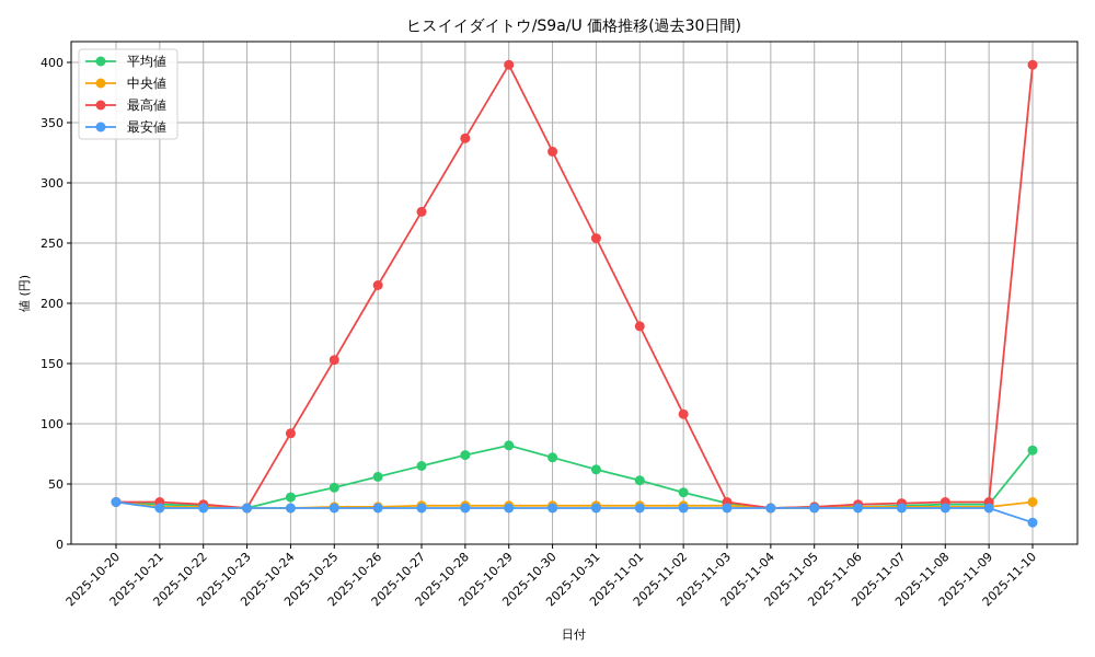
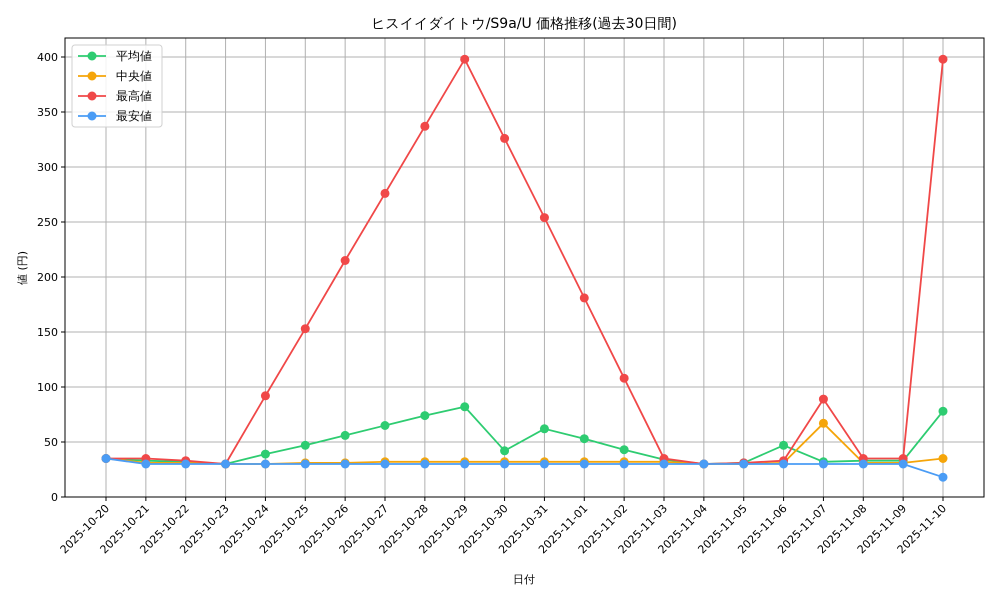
平均値/2025-10-30: 72 -> 42
平均値/2025-11-06: 31 -> 47
中央値/2025-11-07: 31 -> 67
最高値/2025-11-07: 34 -> 89
